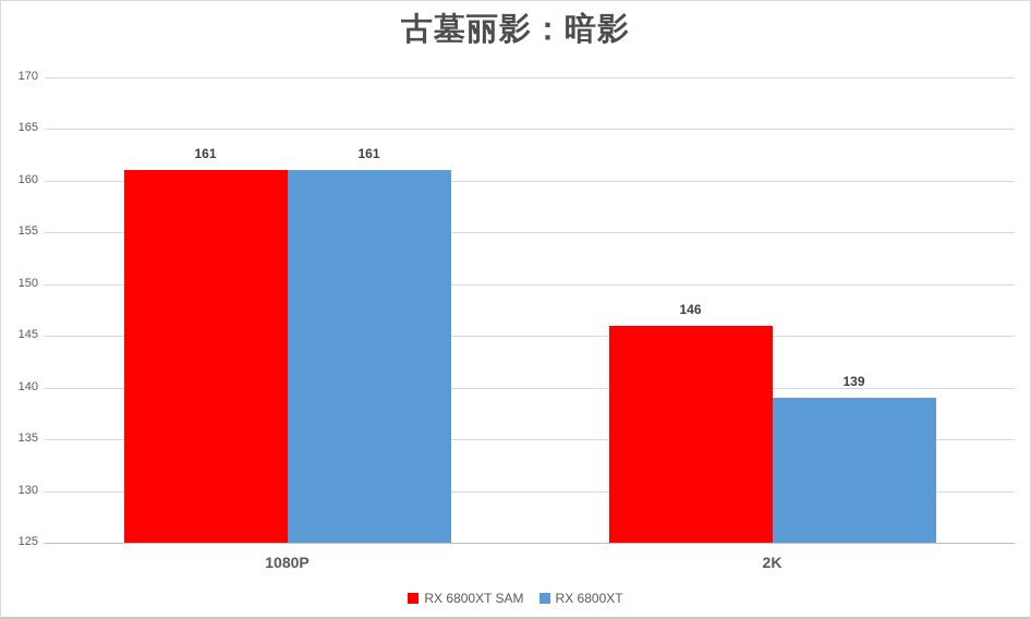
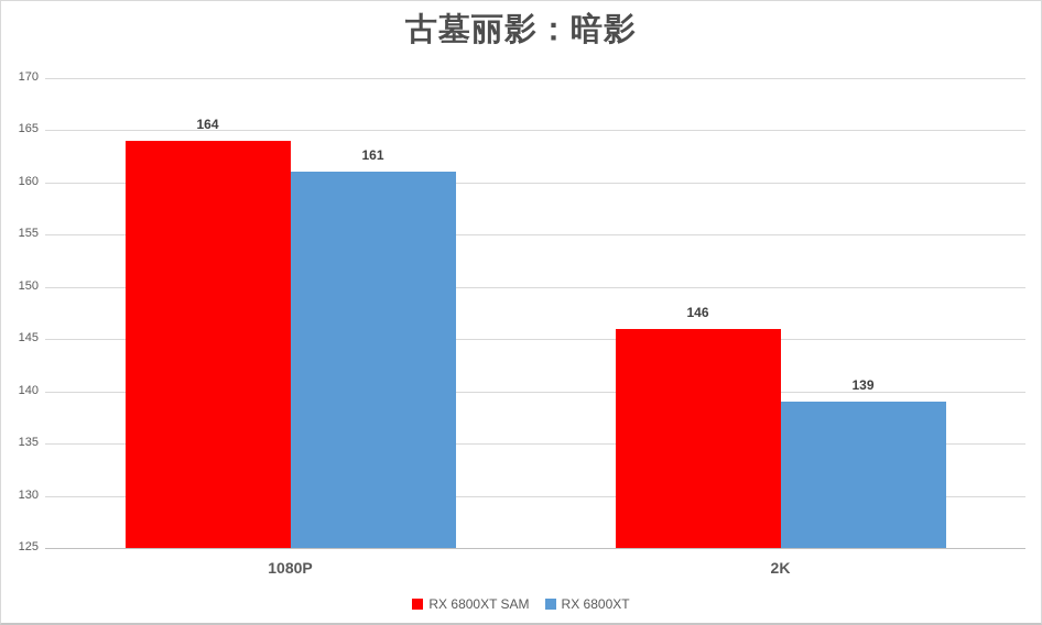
RX 6800XT SAM/1080P: 161 -> 164
